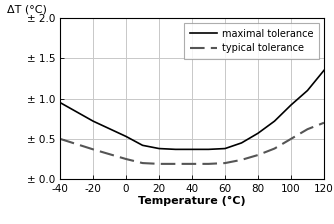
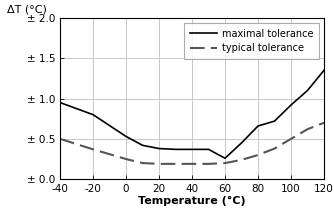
maximal tolerance/-20: ± 0.72 -> ± 0.80
maximal tolerance/60: ± 0.38 -> ± 0.26
maximal tolerance/80: ± 0.57 -> ± 0.66
